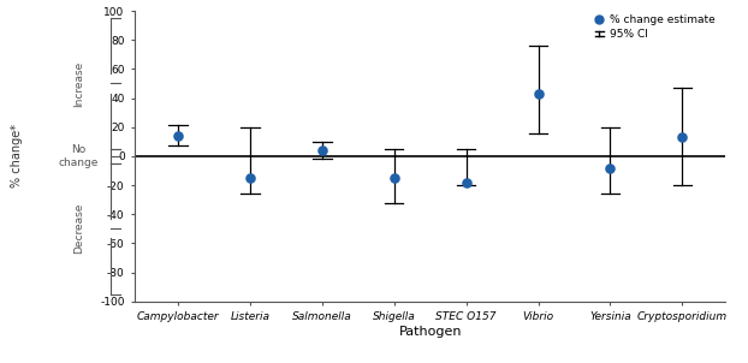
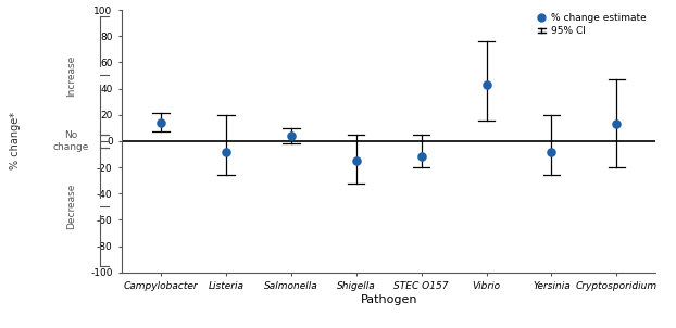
Listeria: -15 -> -8
STEC O157: -18 -> -12
